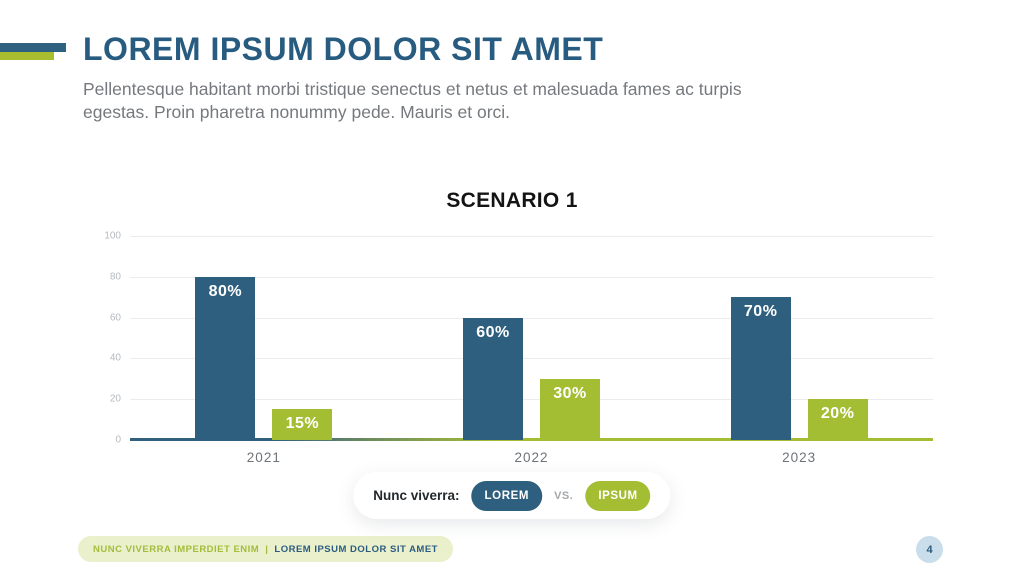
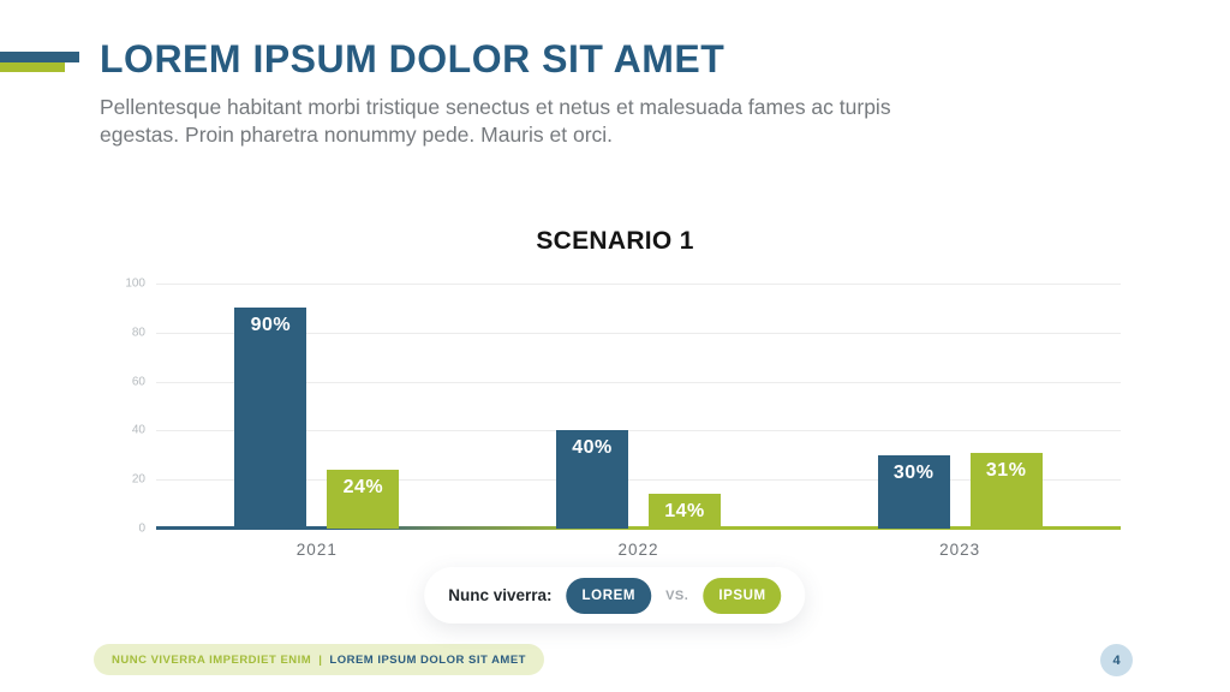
LOREM/2021: 80% -> 90%
IPSUM/2021: 15% -> 24%
LOREM/2022: 60% -> 40%
IPSUM/2022: 30% -> 14%
LOREM/2023: 70% -> 30%
IPSUM/2023: 20% -> 31%
